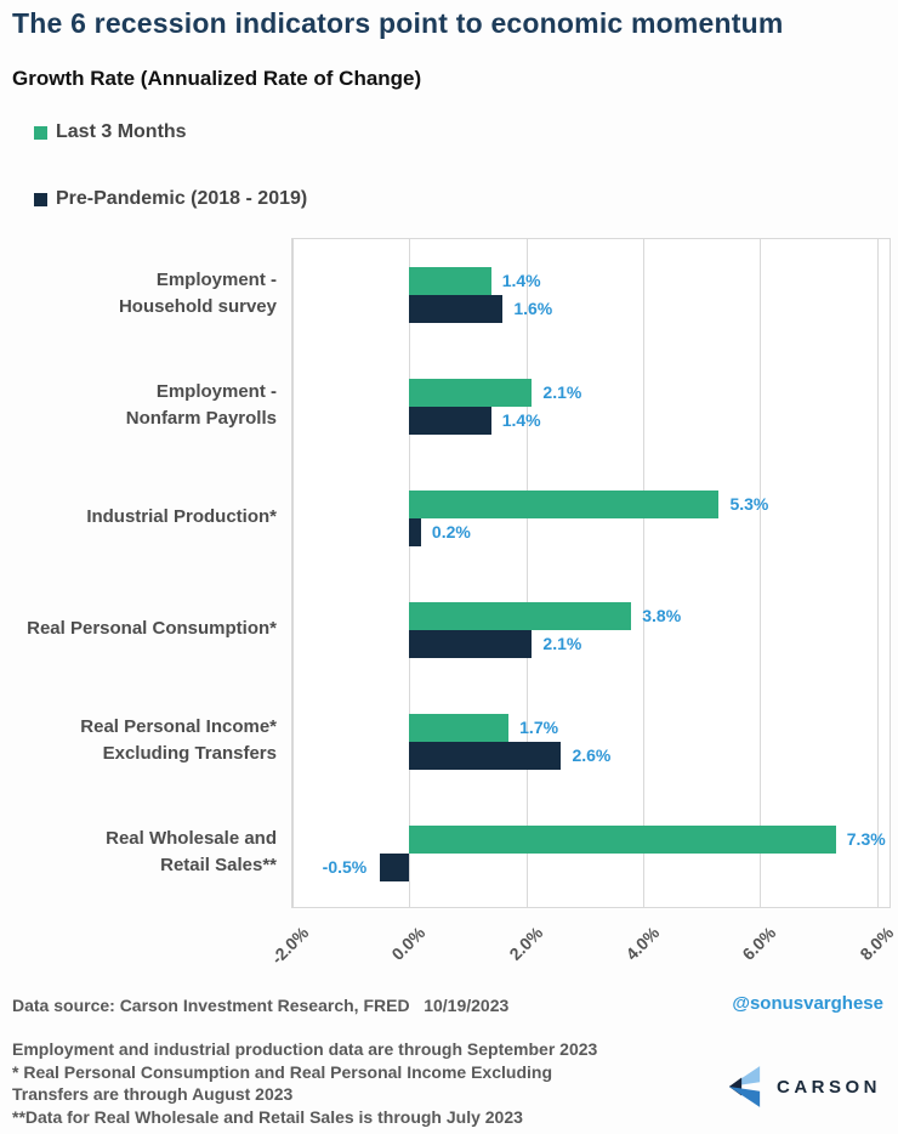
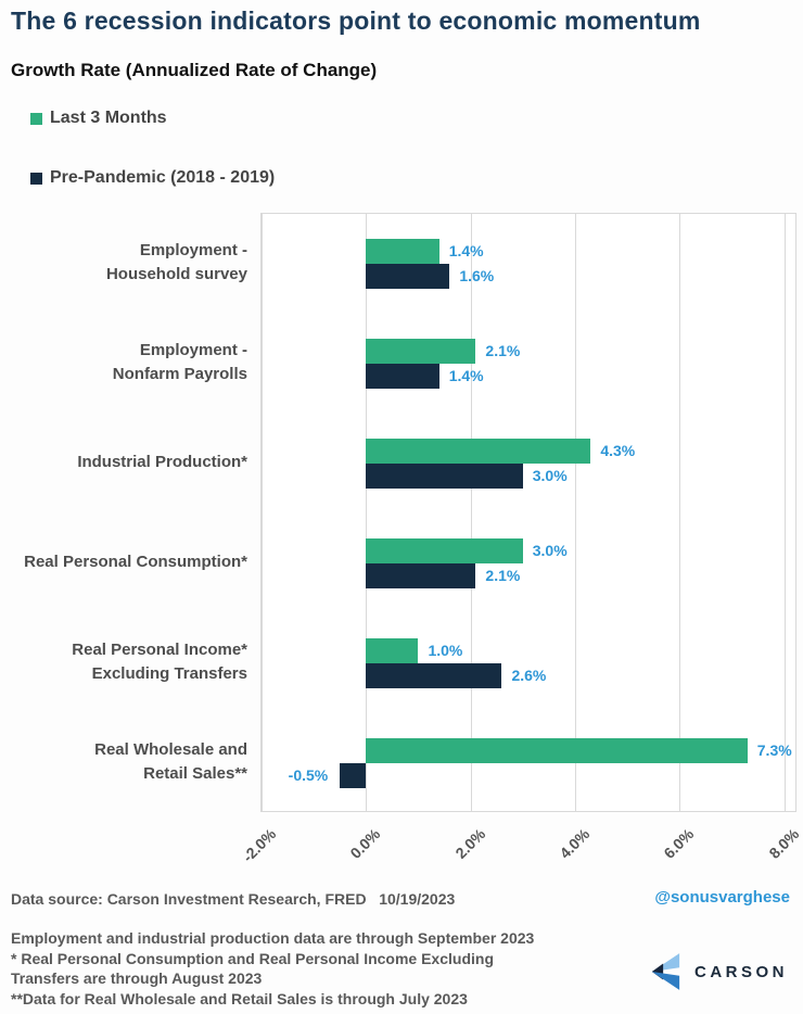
Last 3 Months/Industrial Production*: 5.3% -> 4.3%
Pre-Pandemic (2018 - 2019)/Industrial Production*: 0.2% -> 3.0%
Last 3 Months/Real Personal Consumption*: 3.8% -> 3.0%
Last 3 Months/Real Personal Income* Excluding Transfers: 1.7% -> 1.0%
